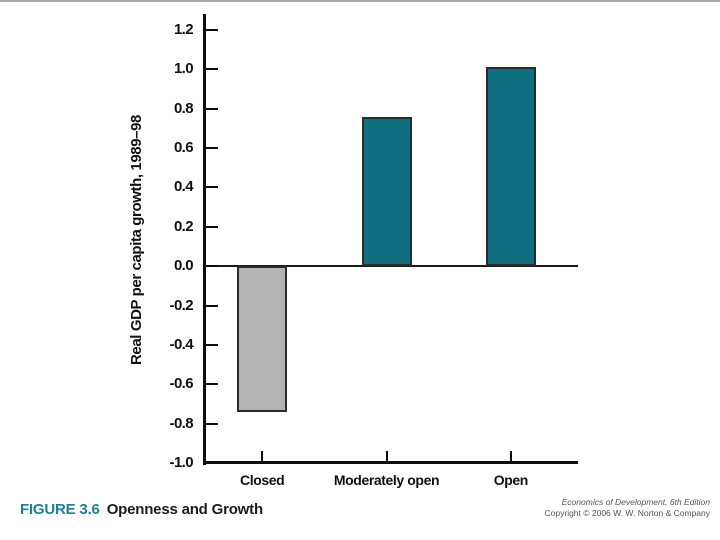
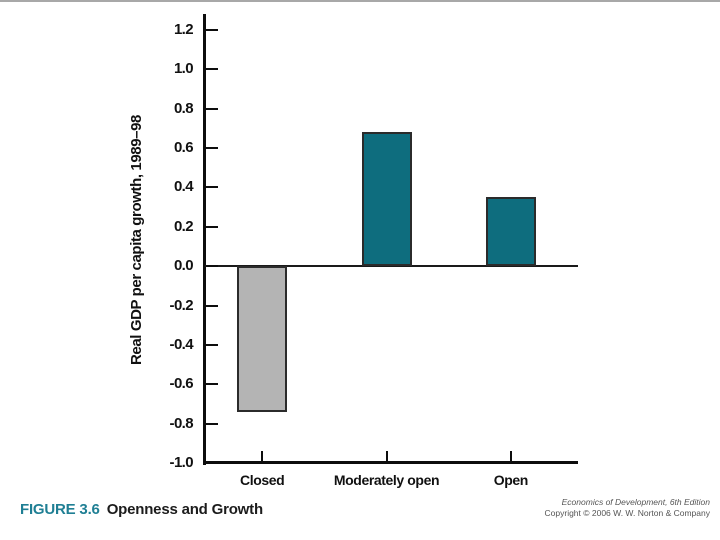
Moderately open: 0.76 -> 0.68
Open: 1.01 -> 0.35
